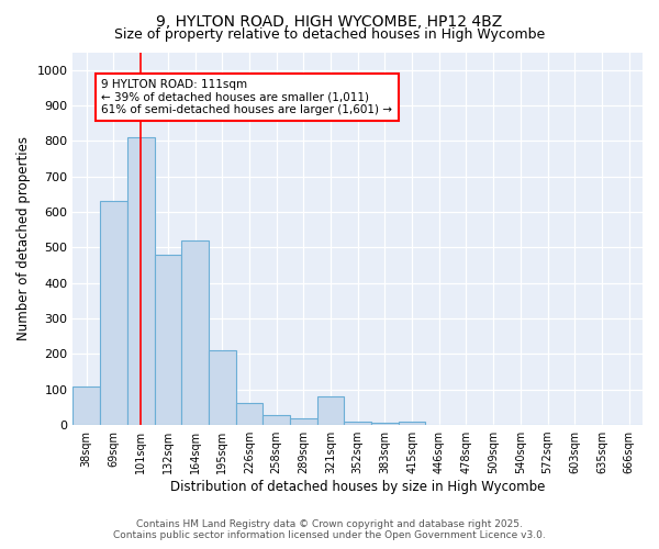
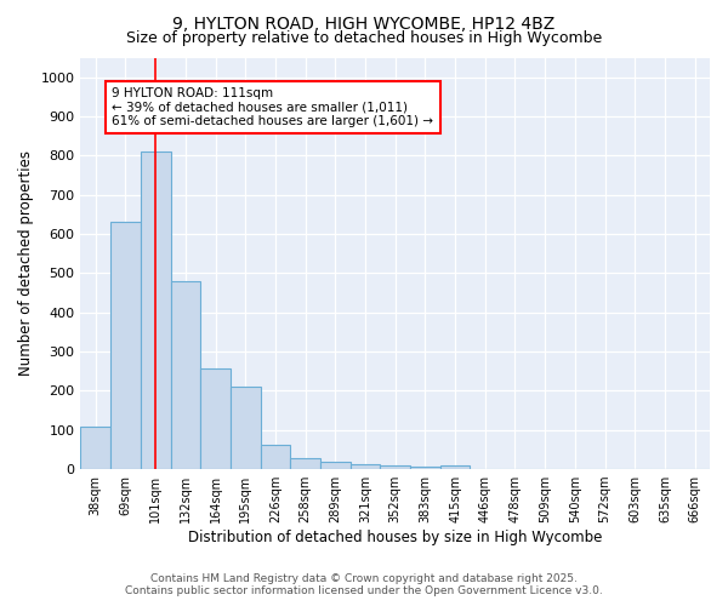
164sqm: 520 -> 257
321sqm: 80 -> 14
